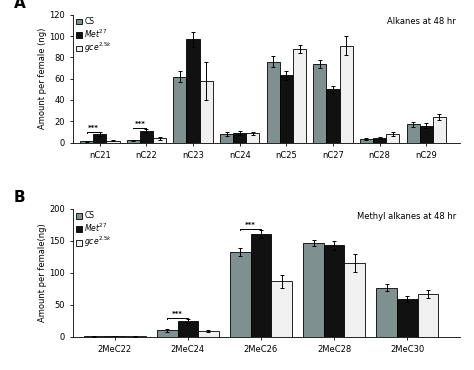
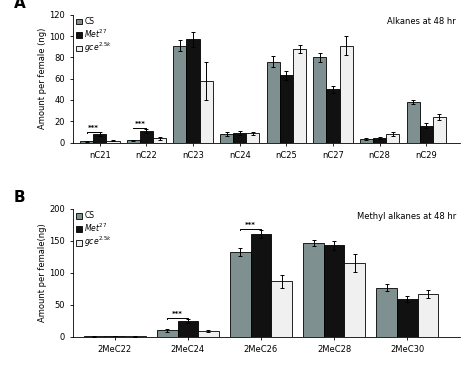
CS/nC23: 62 -> 91
CS/nC27: 74 -> 80
CS/nC29: 17 -> 38
